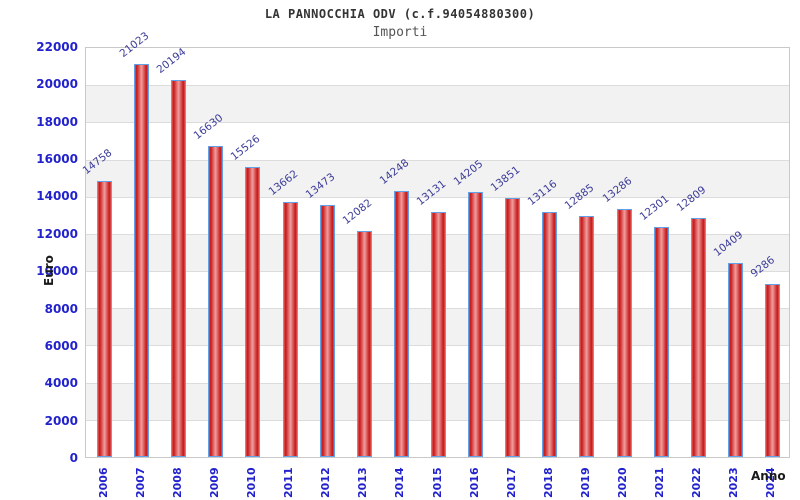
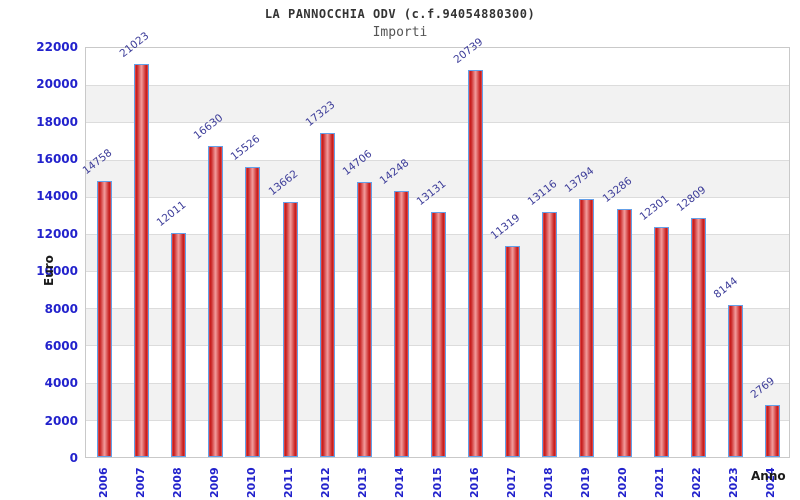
2008: 20194 -> 12011
2012: 13473 -> 17323
2013: 12082 -> 14706
2016: 14205 -> 20739
2017: 13851 -> 11319
2019: 12885 -> 13794
2023: 10409 -> 8144
2024: 9286 -> 2769
